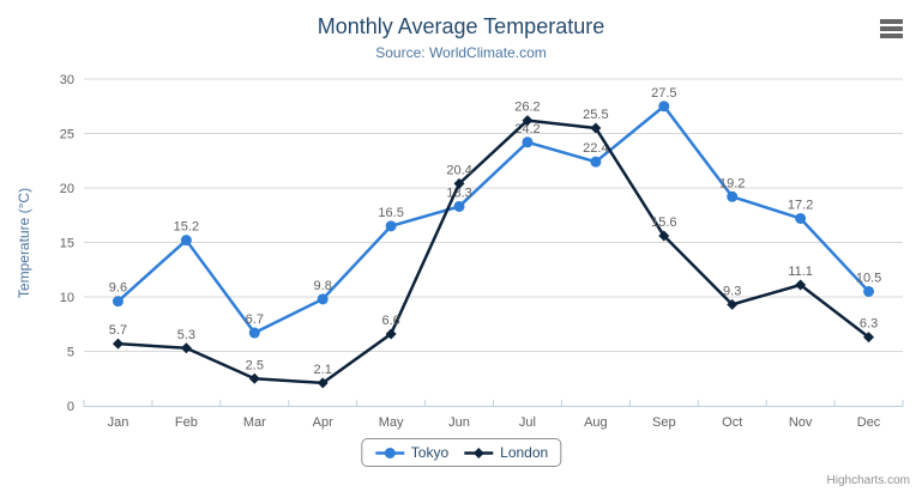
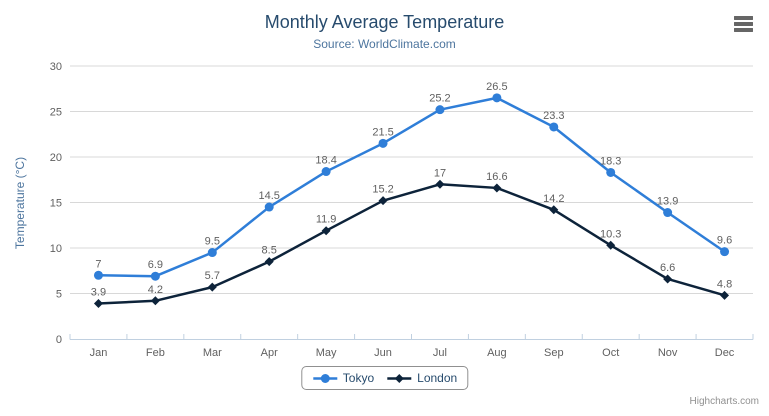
Tokyo/Jan: 9.6 -> 7
London/Jan: 5.7 -> 3.9
Tokyo/Feb: 15.2 -> 6.9
London/Feb: 5.3 -> 4.2
Tokyo/Mar: 6.7 -> 9.5
London/Mar: 2.5 -> 5.7
Tokyo/Apr: 9.8 -> 14.5
London/Apr: 2.1 -> 8.5
Tokyo/May: 16.5 -> 18.4
London/May: 6.6 -> 11.9
Tokyo/Jun: 18.3 -> 21.5
London/Jun: 20.4 -> 15.2
Tokyo/Jul: 24.2 -> 25.2
London/Jul: 26.2 -> 17
Tokyo/Aug: 22.4 -> 26.5
London/Aug: 25.5 -> 16.6
Tokyo/Sep: 27.5 -> 23.3
London/Sep: 15.6 -> 14.2
Tokyo/Oct: 19.2 -> 18.3
London/Oct: 9.3 -> 10.3
Tokyo/Nov: 17.2 -> 13.9
London/Nov: 11.1 -> 6.6
Tokyo/Dec: 10.5 -> 9.6
London/Dec: 6.3 -> 4.8
